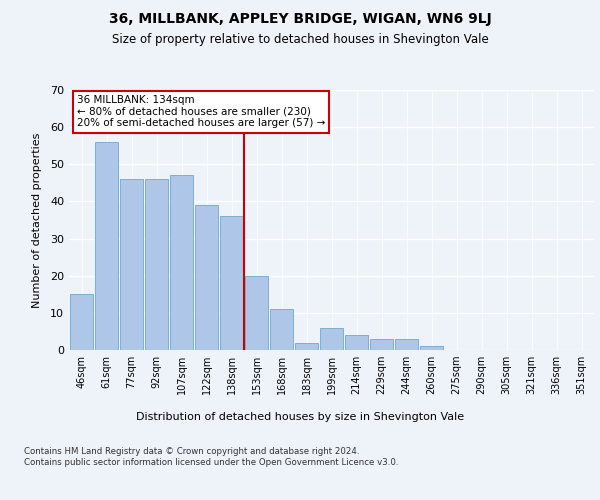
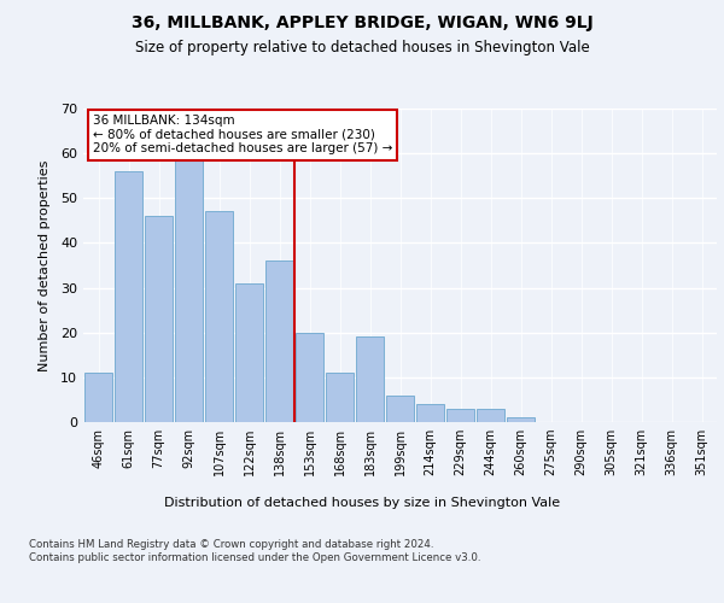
46sqm: 15 -> 11
92sqm: 46 -> 59
122sqm: 39 -> 31
183sqm: 2 -> 19
